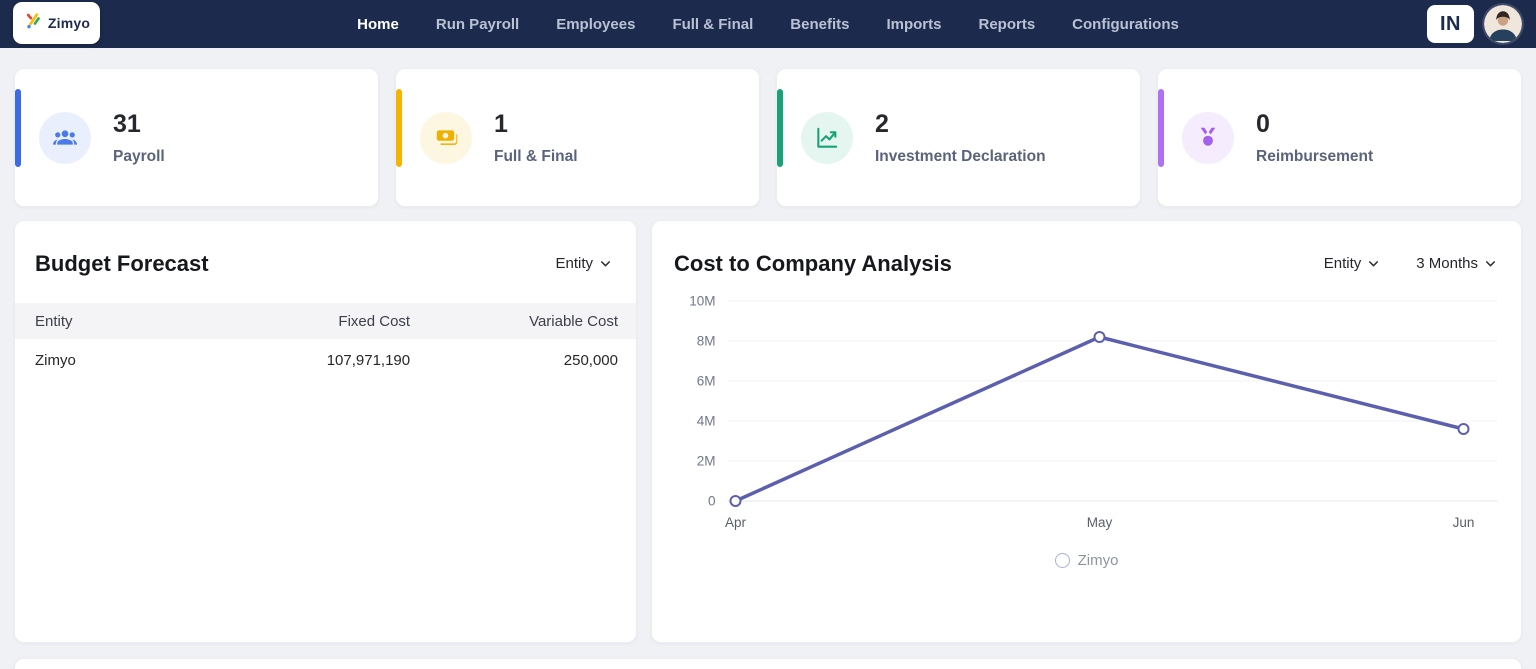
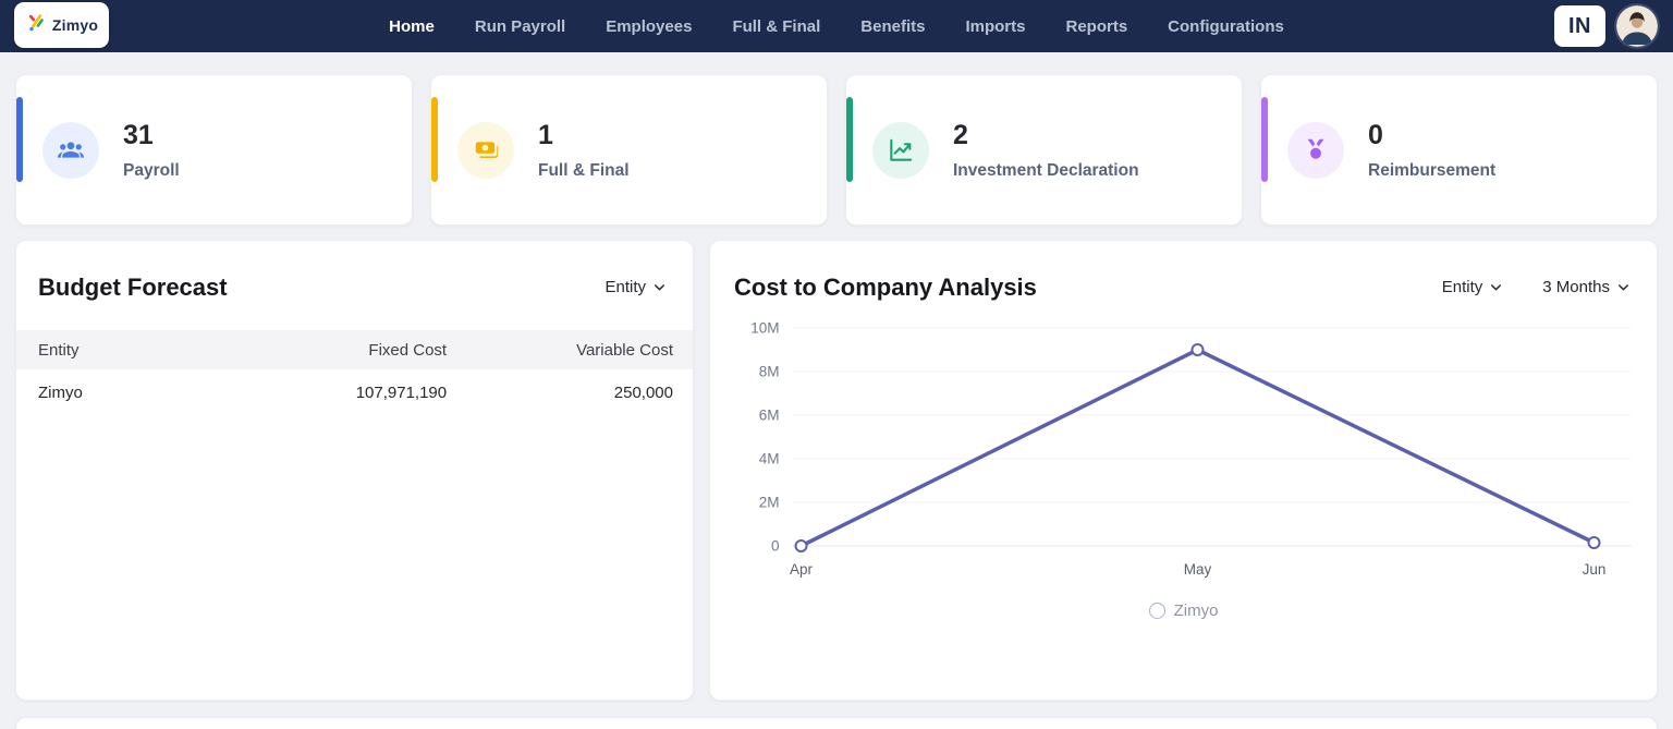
May: 8.2M -> 9.0M
Jun: 3.6M -> 0.2M
